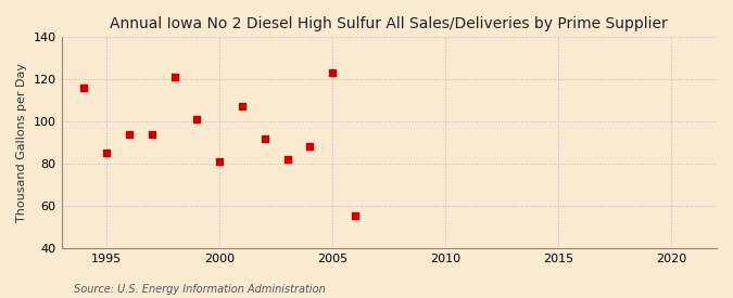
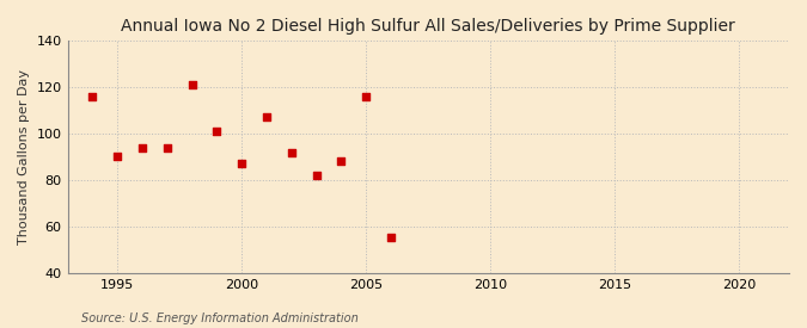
1995: 85 -> 90
2000: 81 -> 87
2005: 123 -> 116
